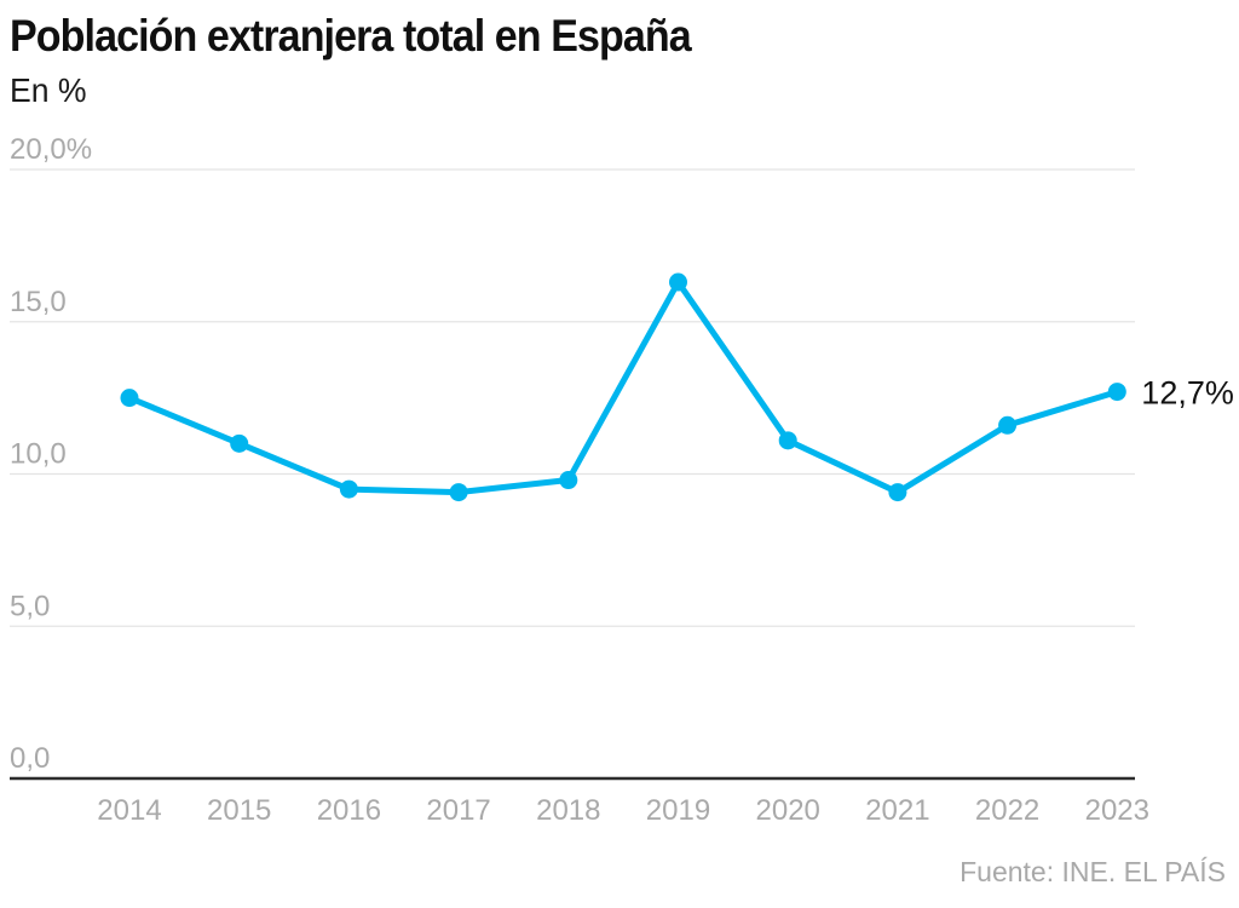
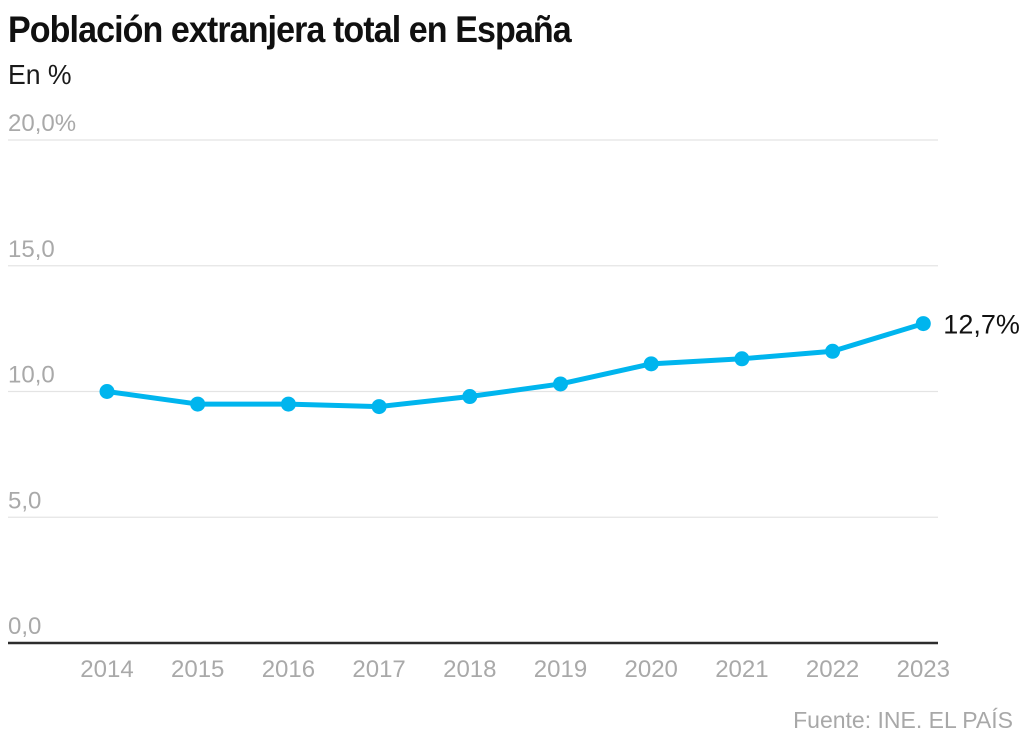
2014: 12,5% -> 10,0%
2015: 11,0% -> 9,5%
2019: 16,3% -> 10,3%
2021: 9,4% -> 11,3%
